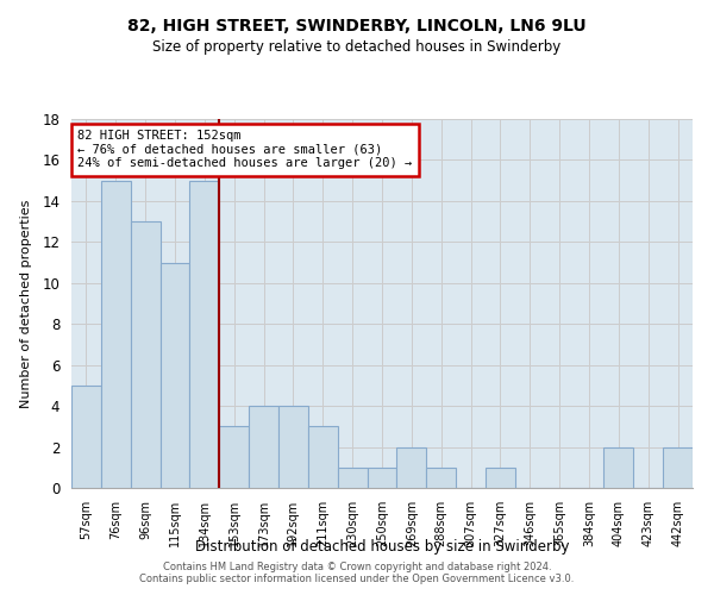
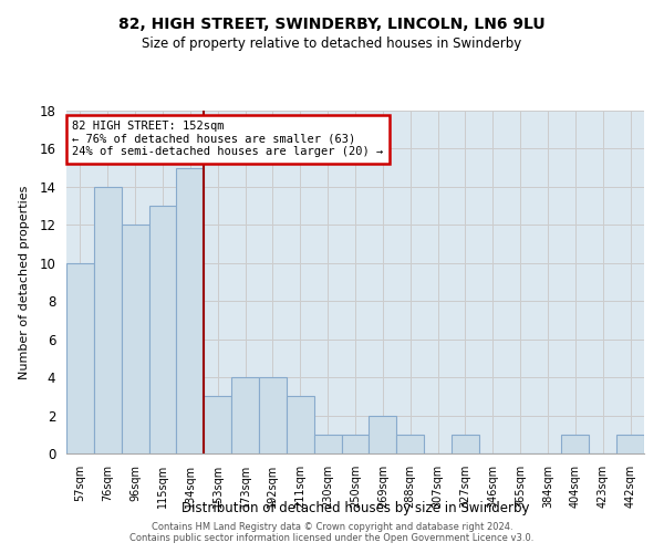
57sqm: 5 -> 10
76sqm: 15 -> 14
96sqm: 13 -> 12
115sqm: 11 -> 13
404sqm: 2 -> 1
442sqm: 2 -> 1
